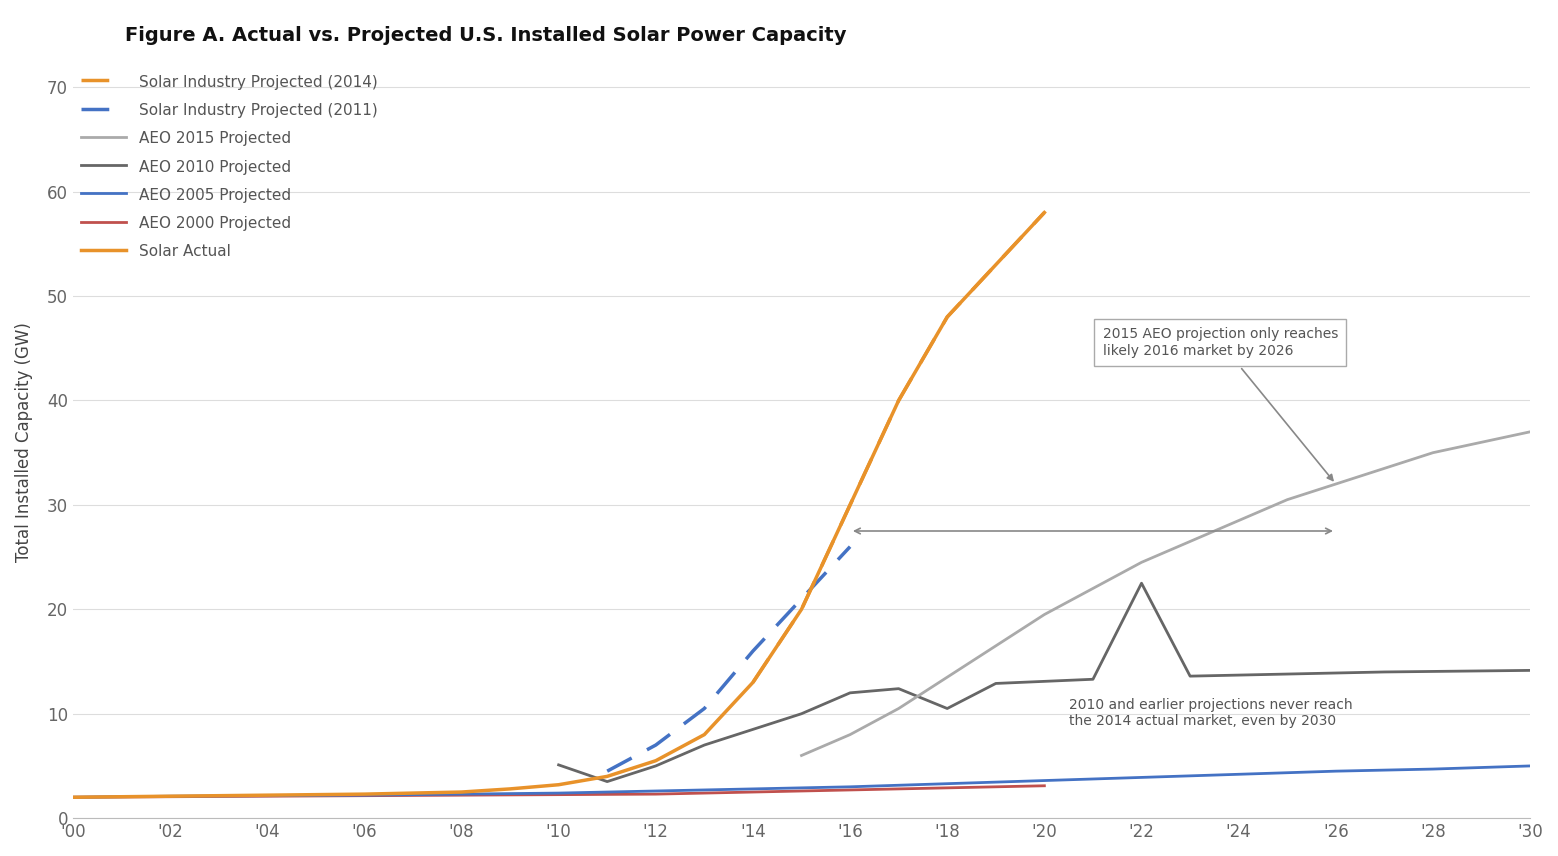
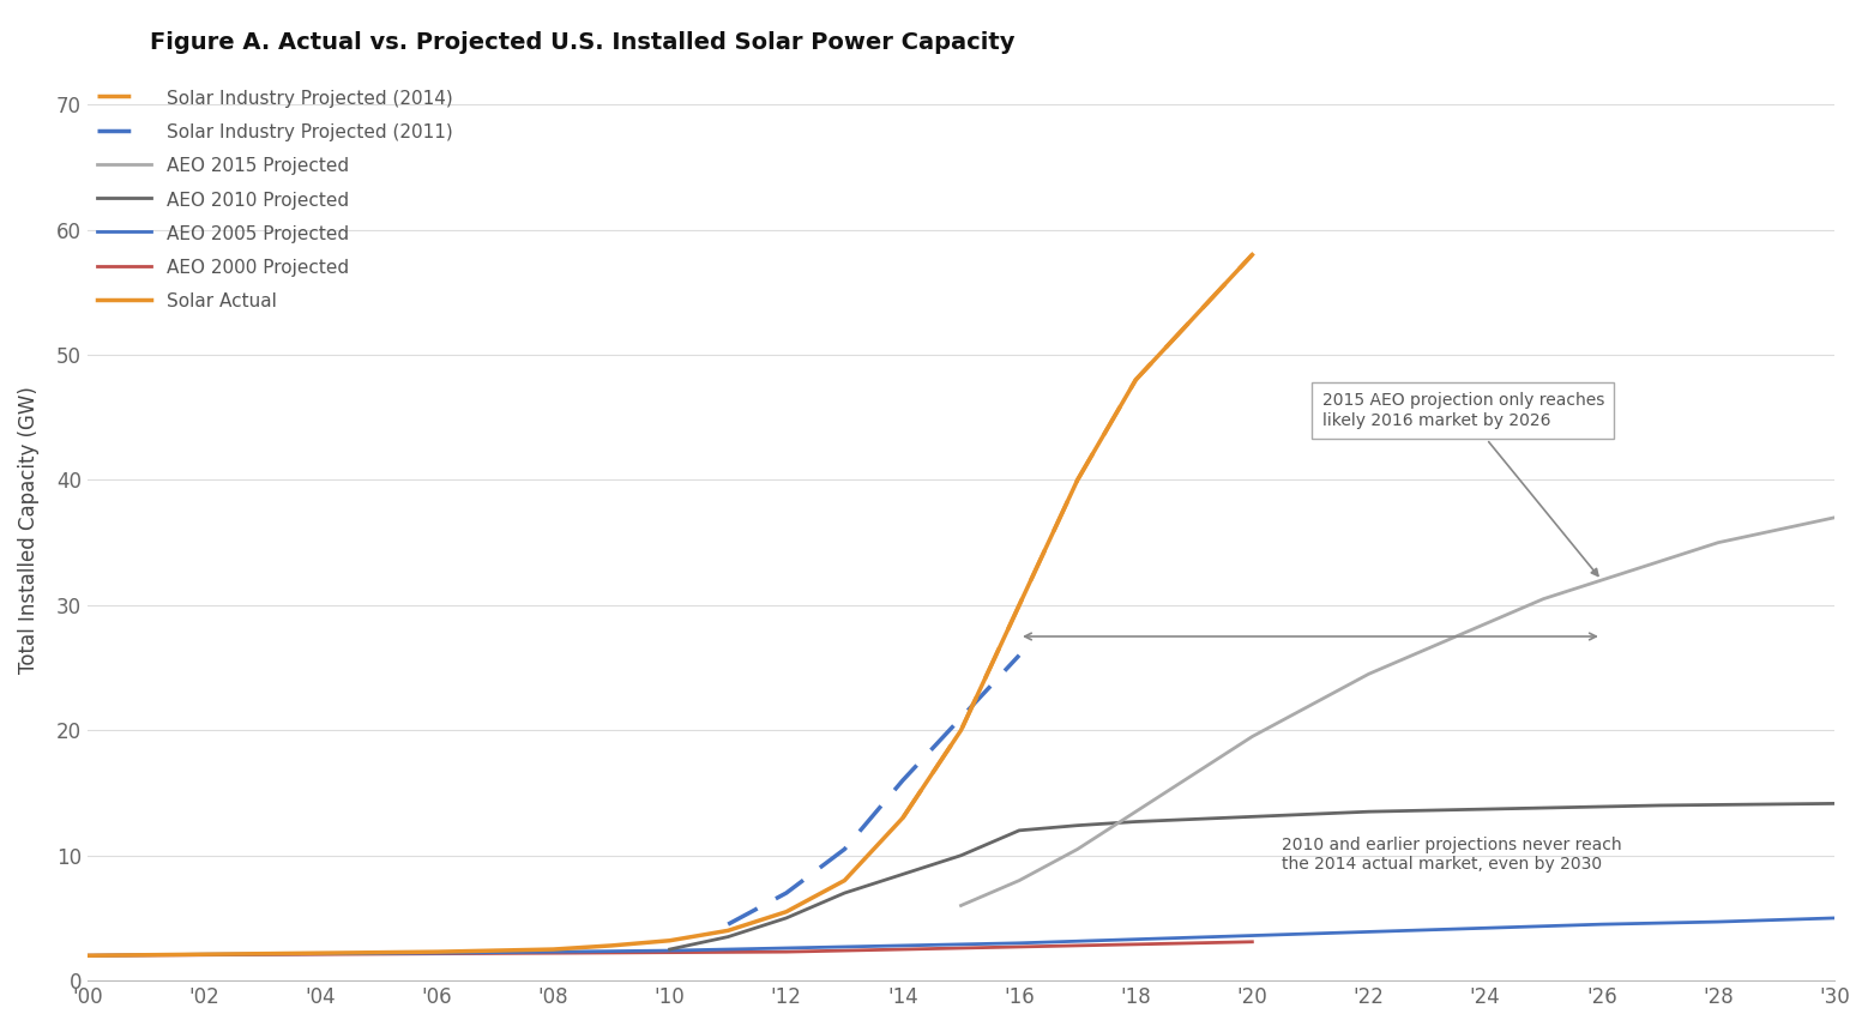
AEO 2010 Projected/'10: 5.1 -> 2.5
AEO 2010 Projected/'18: 10.5 -> 12.7
AEO 2010 Projected/'22: 22.5 -> 13.5
